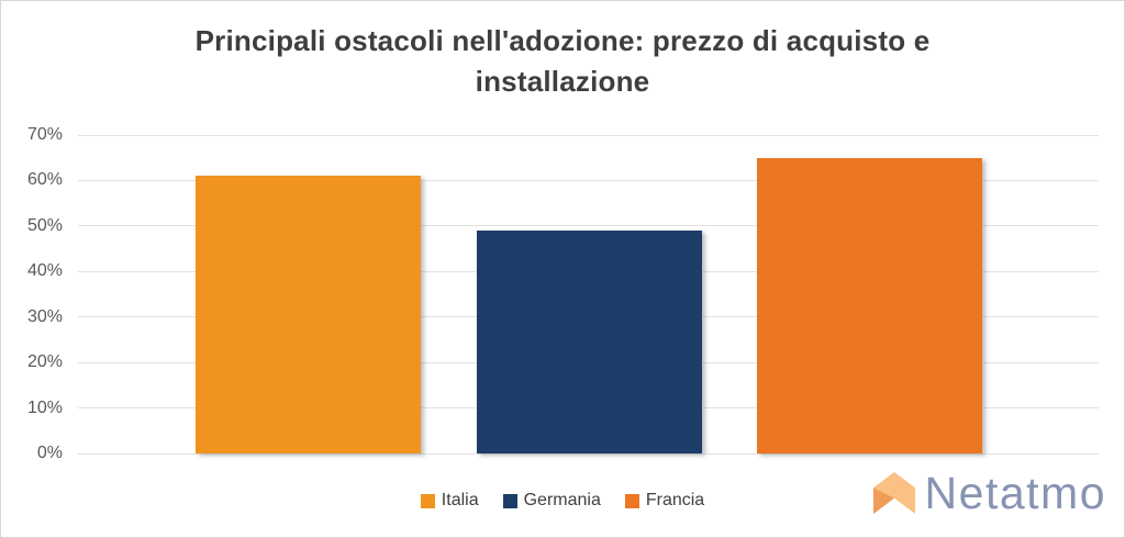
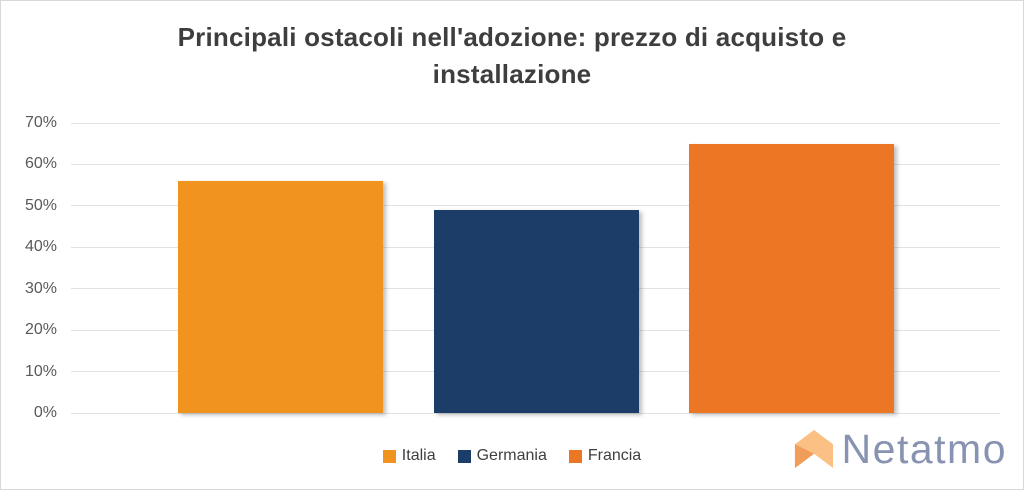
Italia: 61% -> 56%
